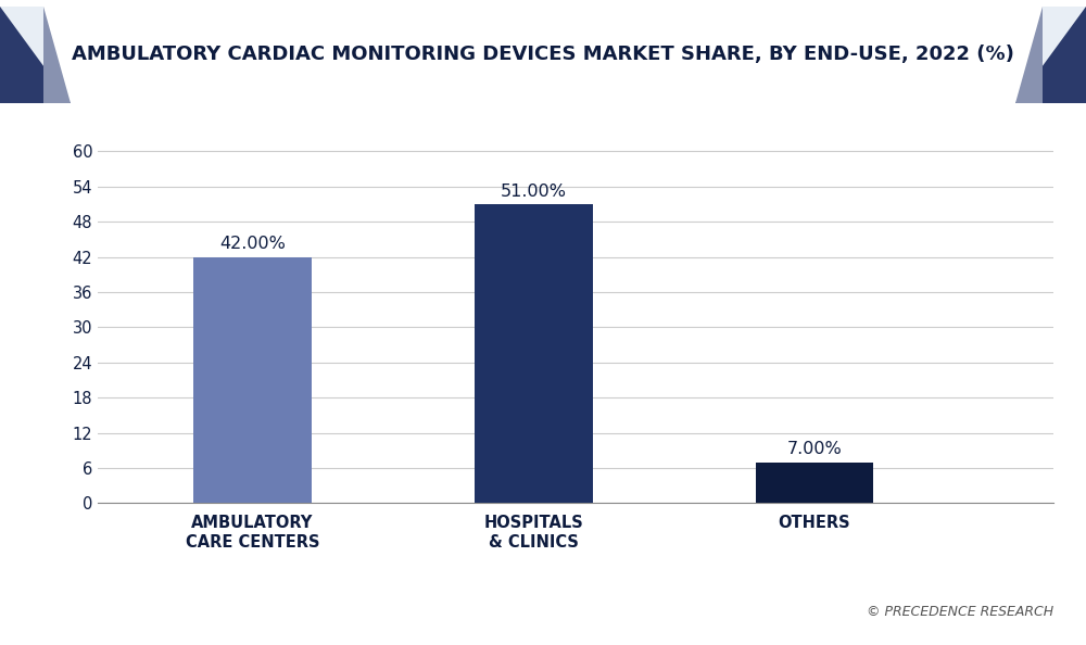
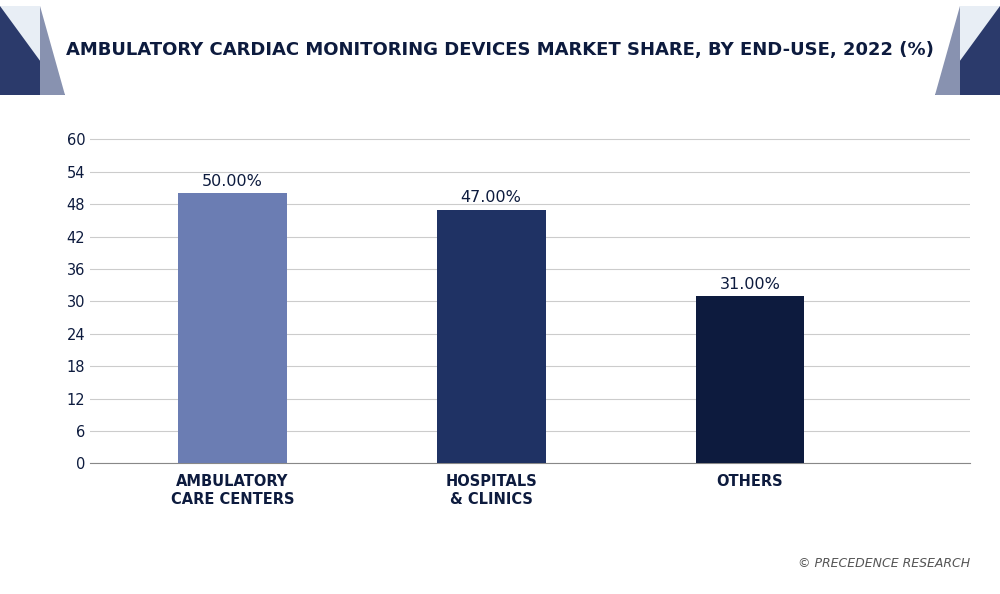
AMBULATORY CARE CENTERS: 42.00% -> 50.00%
HOSPITALS & CLINICS: 51.00% -> 47.00%
OTHERS: 7.00% -> 31.00%
